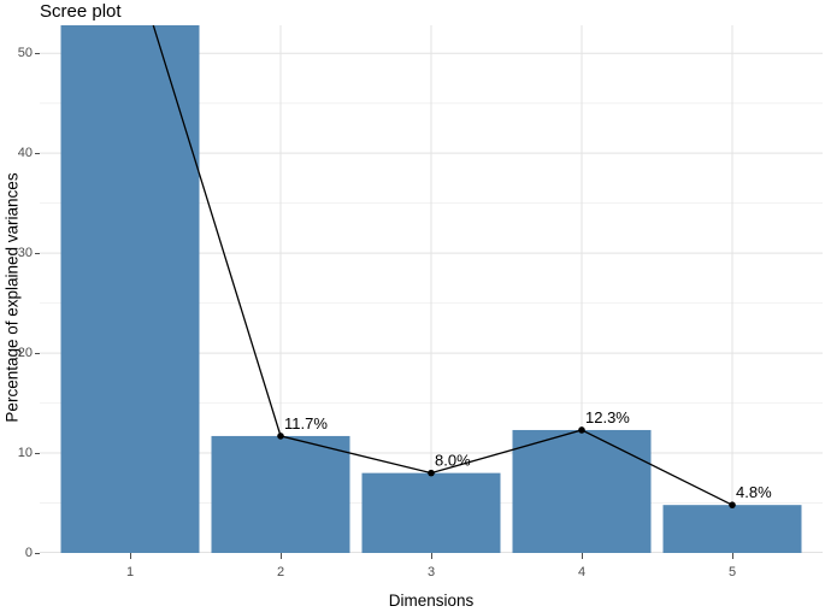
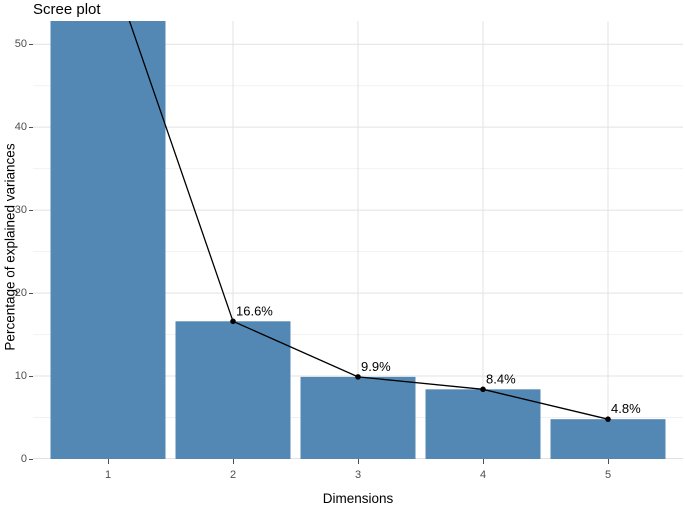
2: 11.7% -> 16.6%
3: 8.0% -> 9.9%
4: 12.3% -> 8.4%
